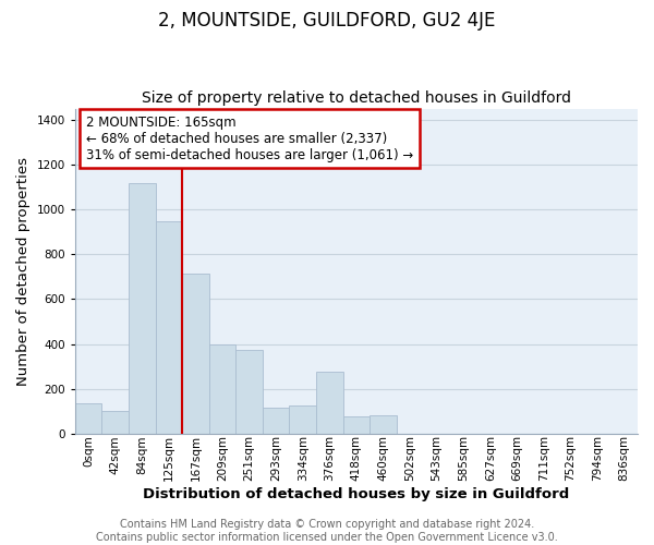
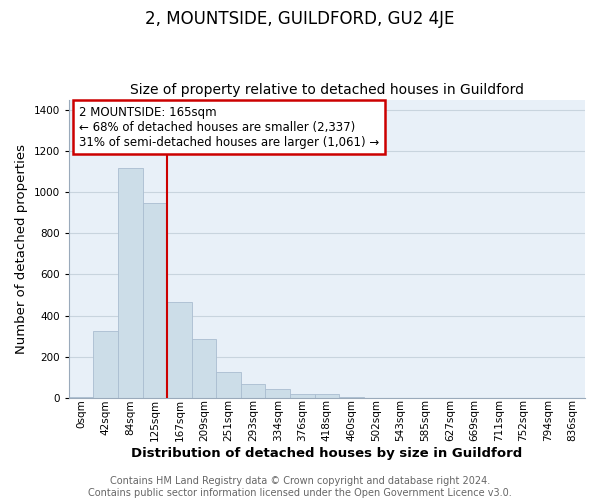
0sqm: 135 -> 5
42sqm: 100 -> 325
167sqm: 715 -> 465
209sqm: 400 -> 285
251sqm: 375 -> 125
293sqm: 115 -> 70
334sqm: 125 -> 45
376sqm: 275 -> 18
418sqm: 75 -> 20
460sqm: 80 -> 5
